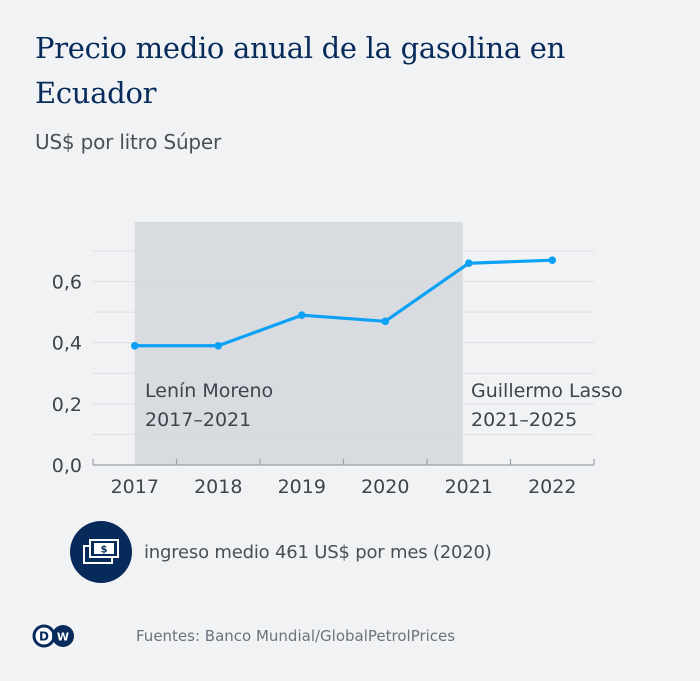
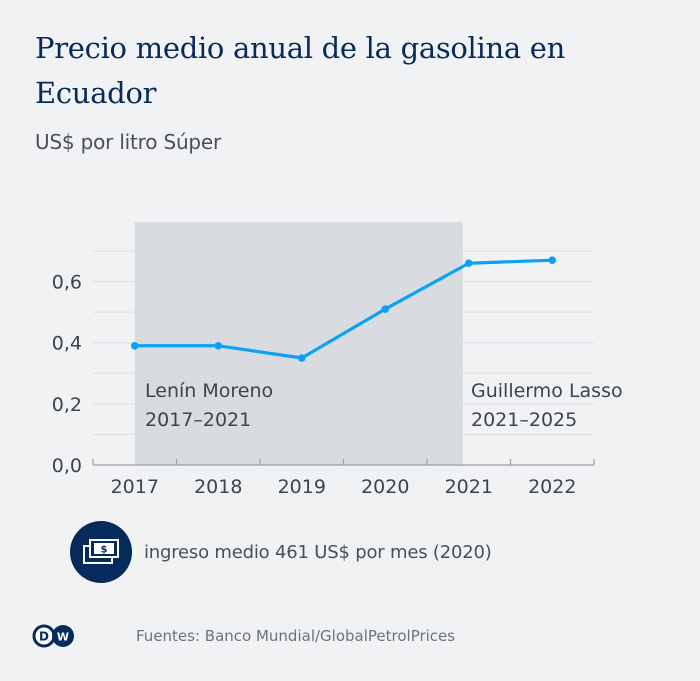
2019: 0,49 -> 0,35
2020: 0,47 -> 0,51
